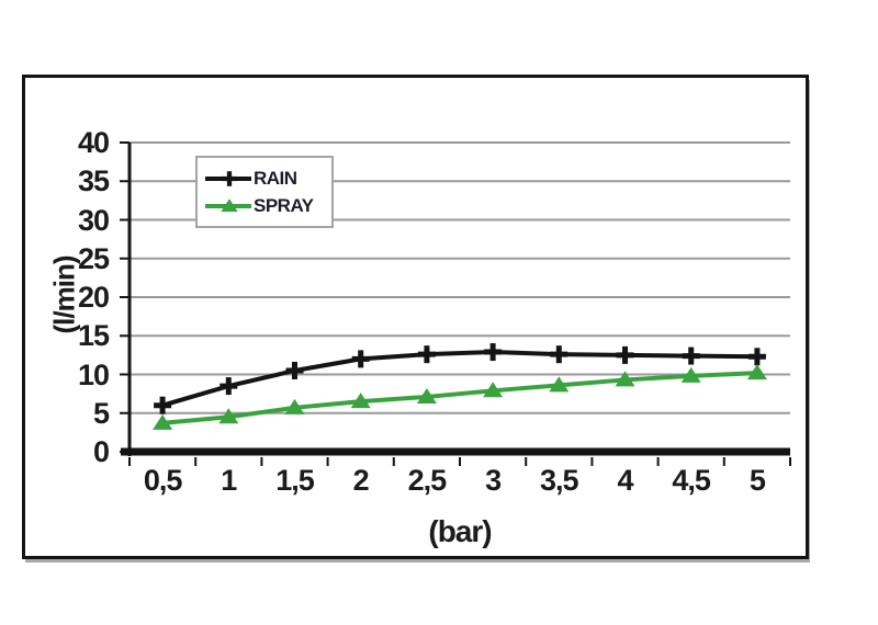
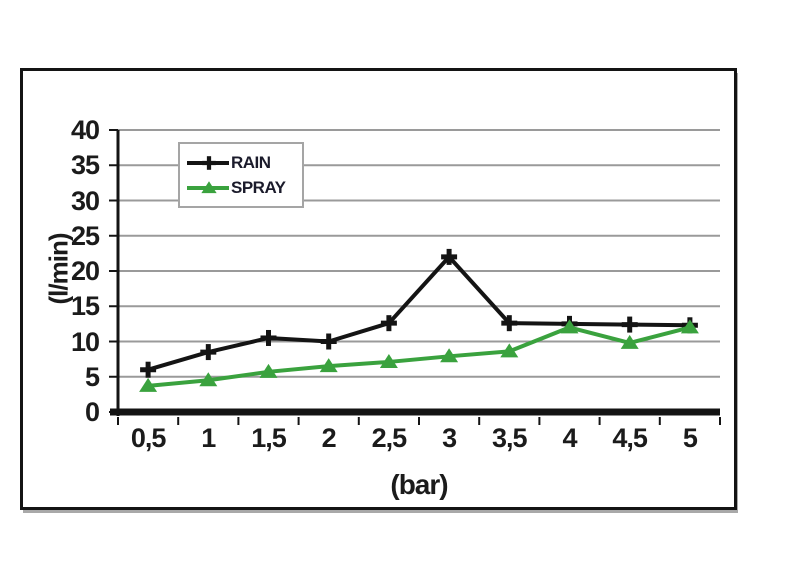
RAIN/2: 12 -> 10
RAIN/3: 13 -> 22
SPRAY/4: 9 -> 12
SPRAY/5: 10 -> 12
